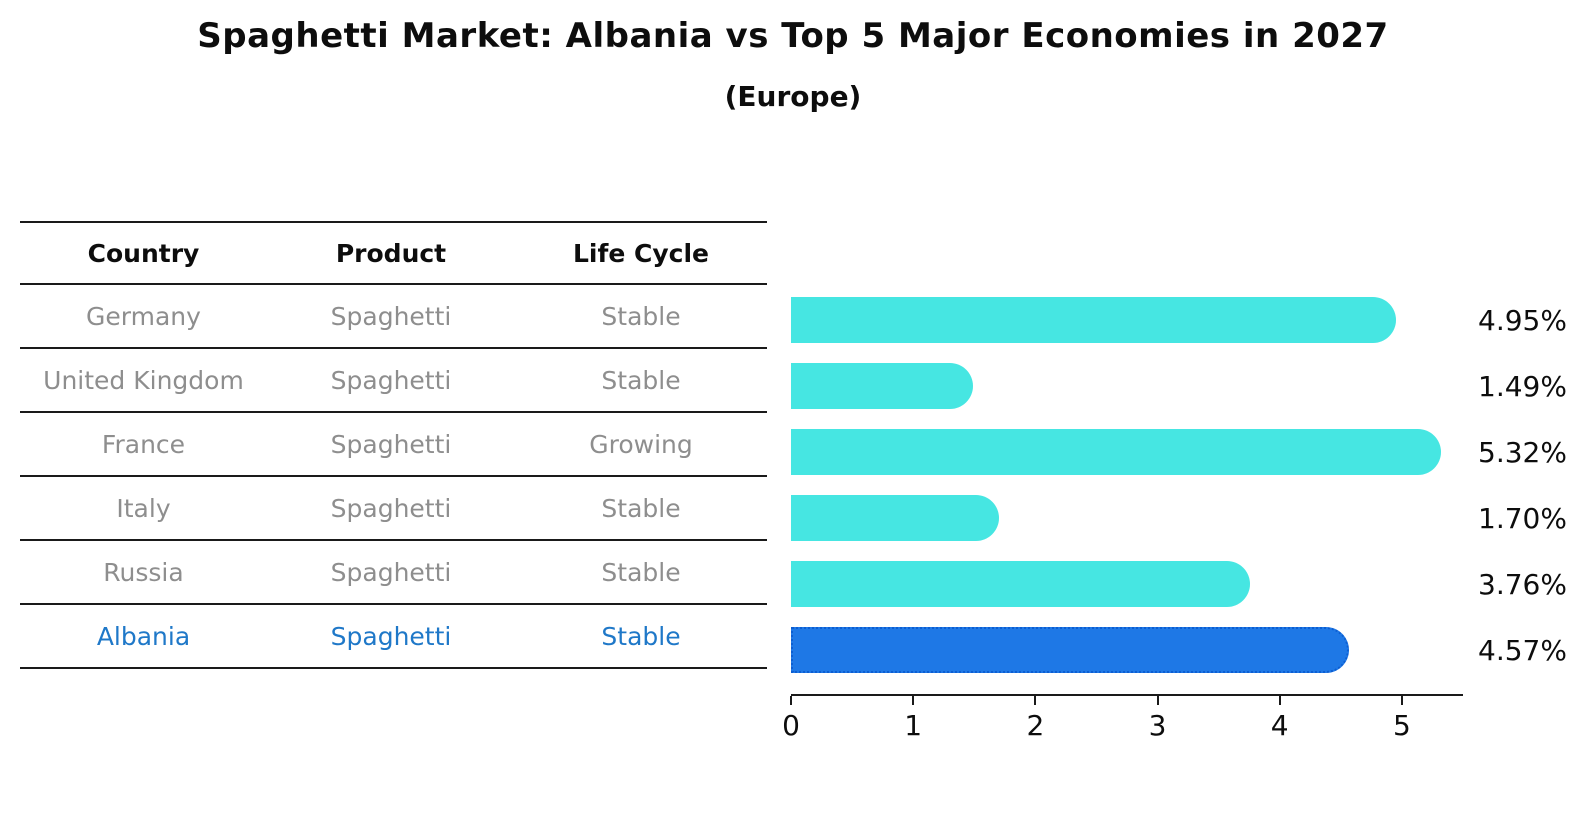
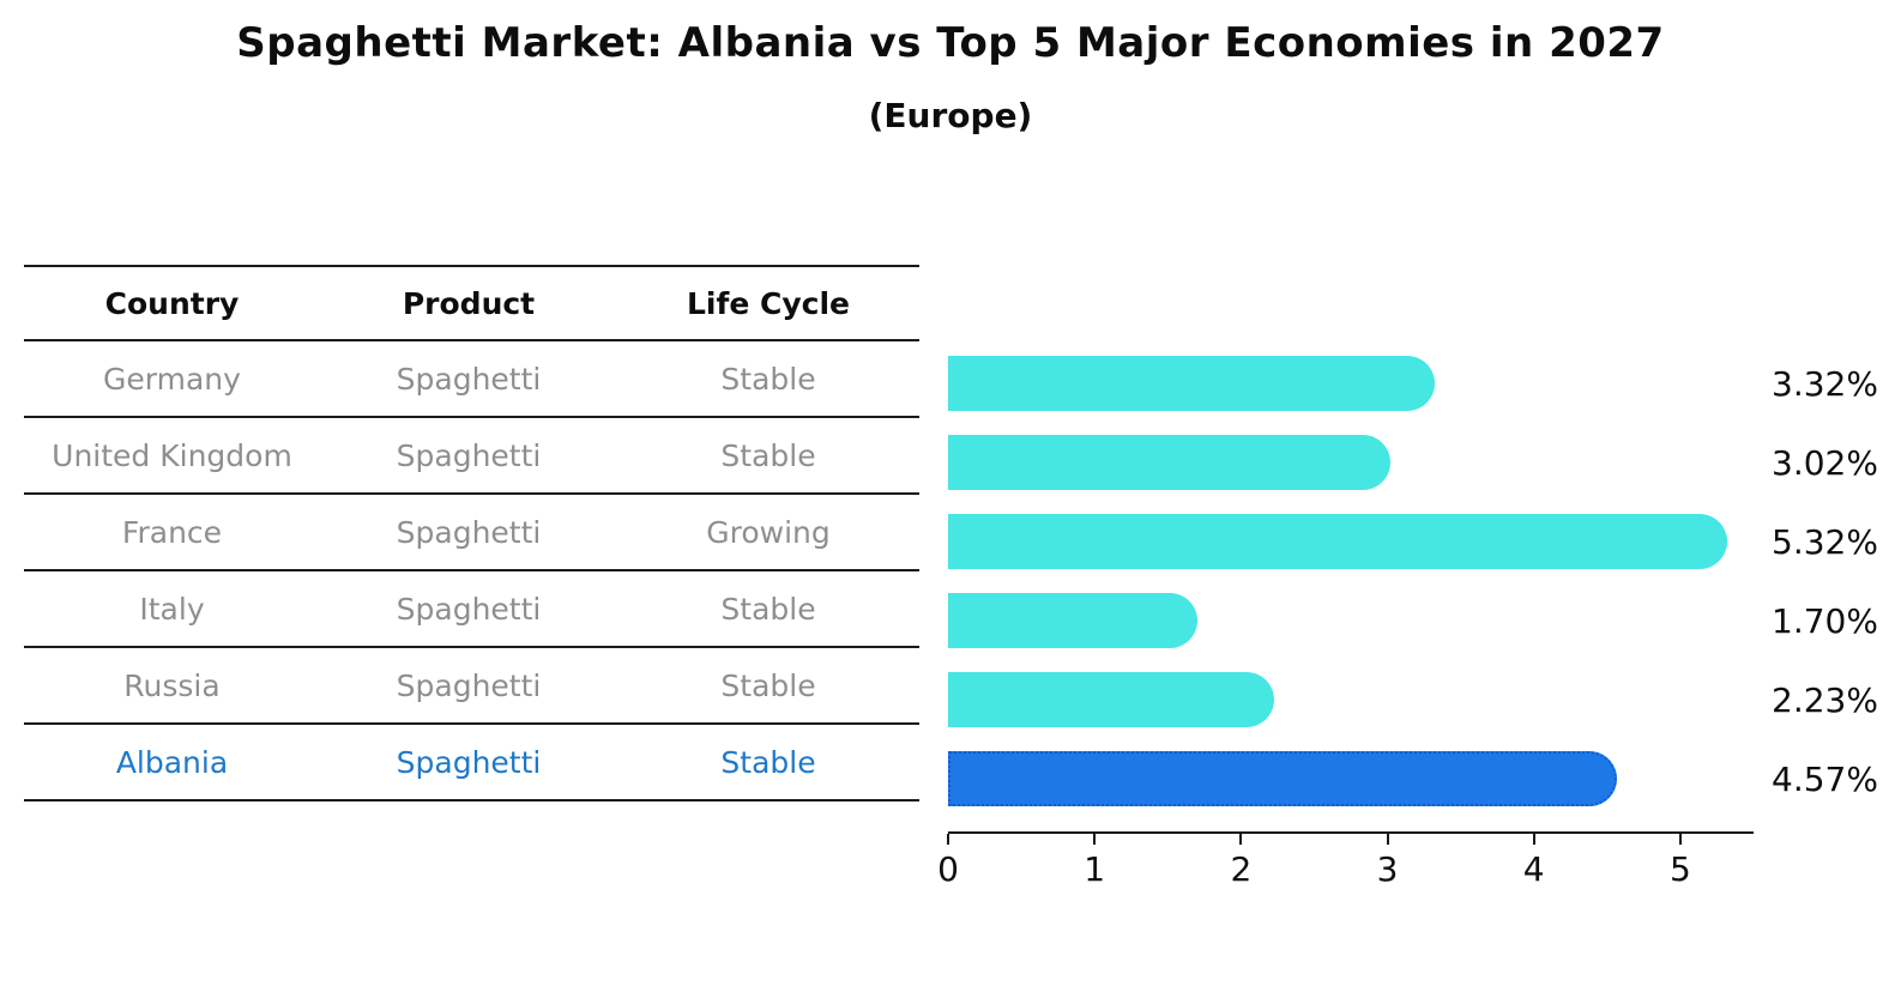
Germany: 4.95% -> 3.32%
United Kingdom: 1.49% -> 3.02%
Russia: 3.76% -> 2.23%
